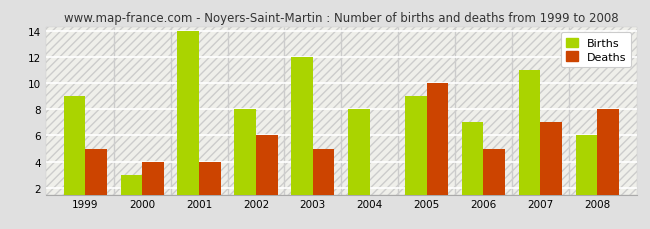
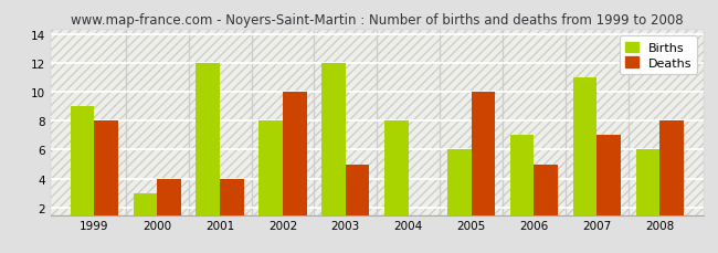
Deaths/1999: 5 -> 8
Births/2001: 14 -> 12
Deaths/2002: 6 -> 10
Births/2005: 9 -> 6
